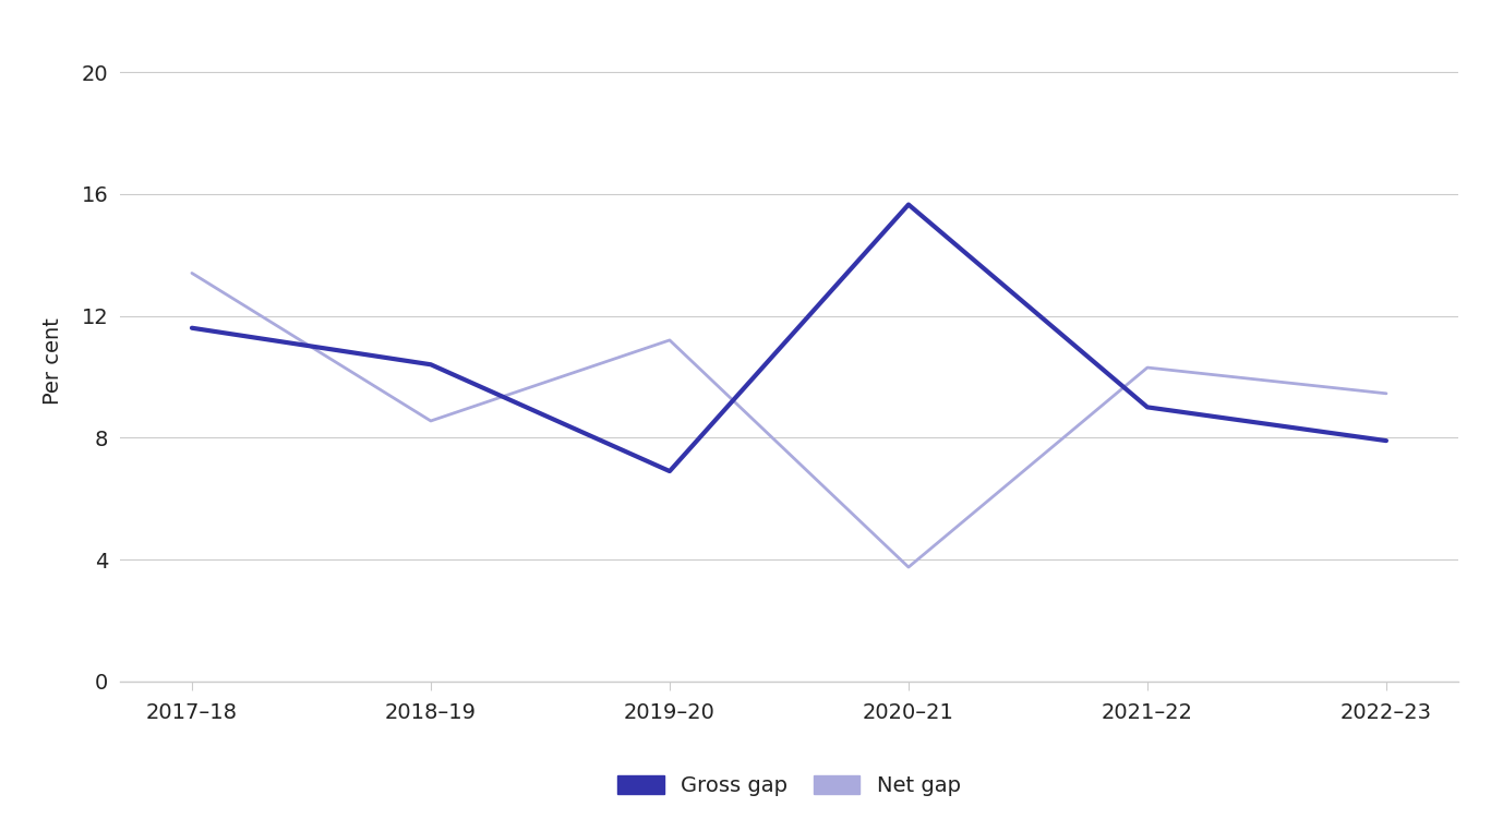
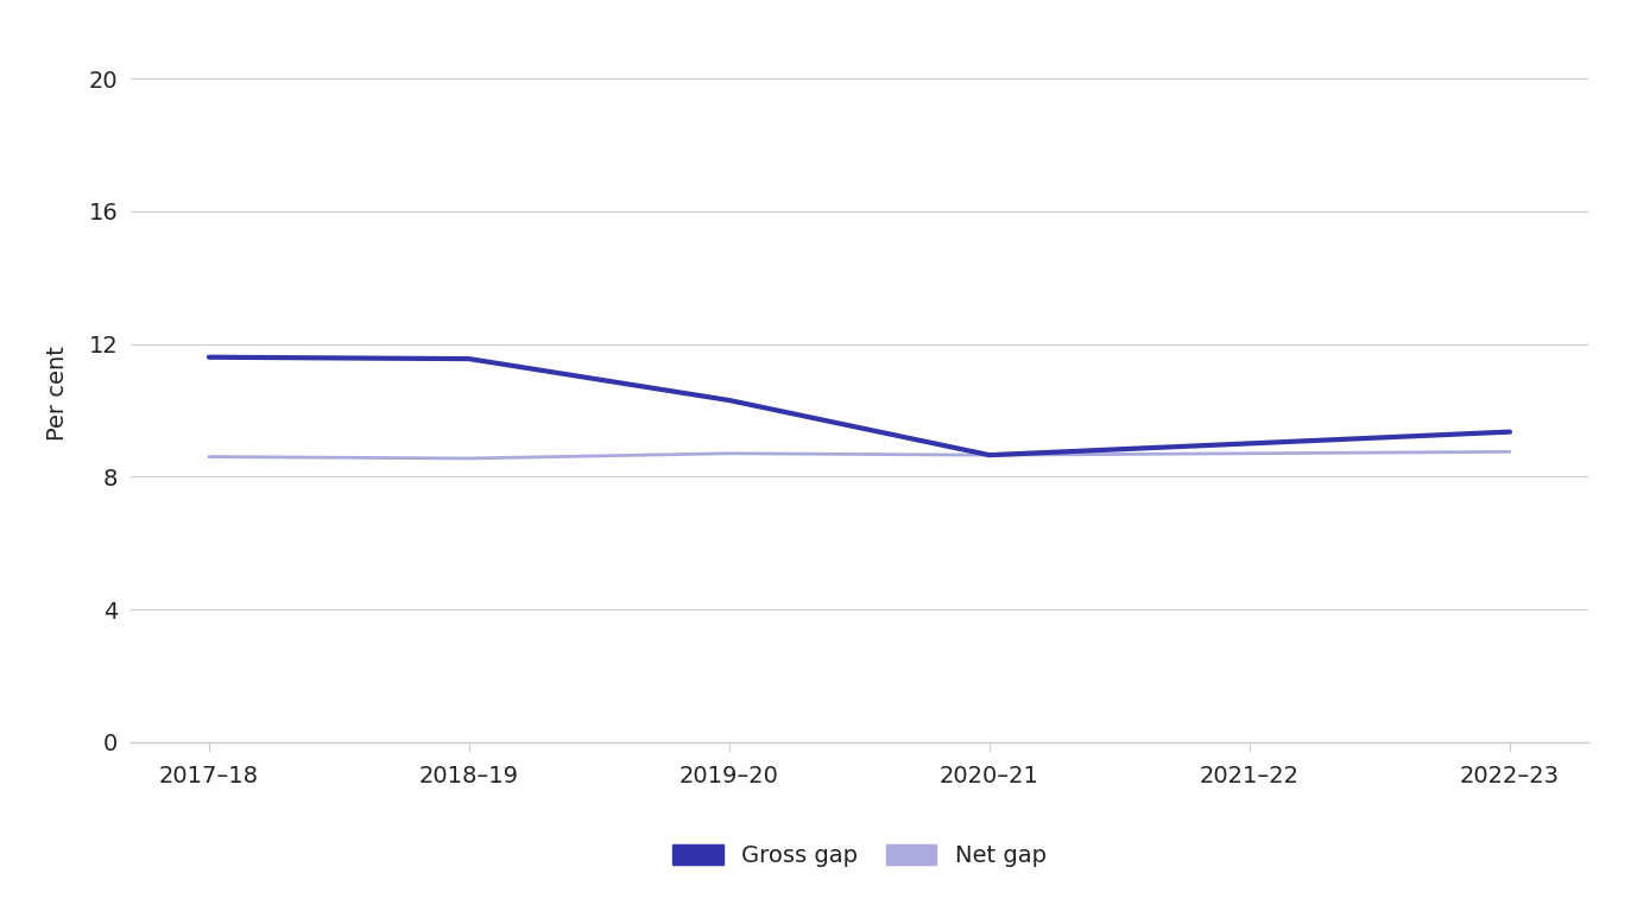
Net gap/2017–18: 13.40 -> 8.60
Gross gap/2018–19: 10.40 -> 11.55
Gross gap/2019–20: 6.90 -> 10.30
Net gap/2019–20: 11.20 -> 8.70
Gross gap/2020–21: 15.65 -> 8.65
Net gap/2020–21: 3.75 -> 8.65
Net gap/2021–22: 10.30 -> 8.70
Gross gap/2022–23: 7.90 -> 9.35
Net gap/2022–23: 9.45 -> 8.75
